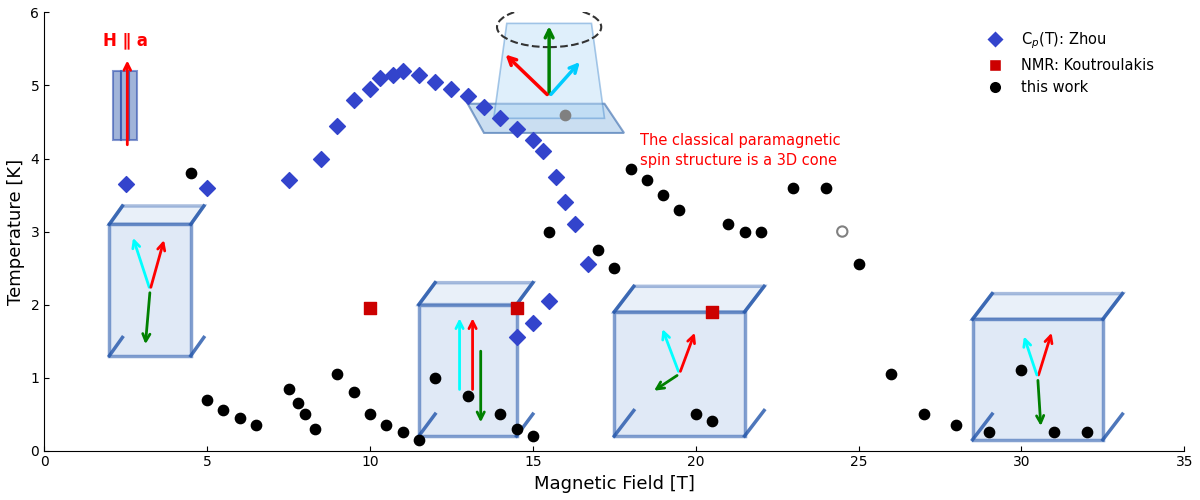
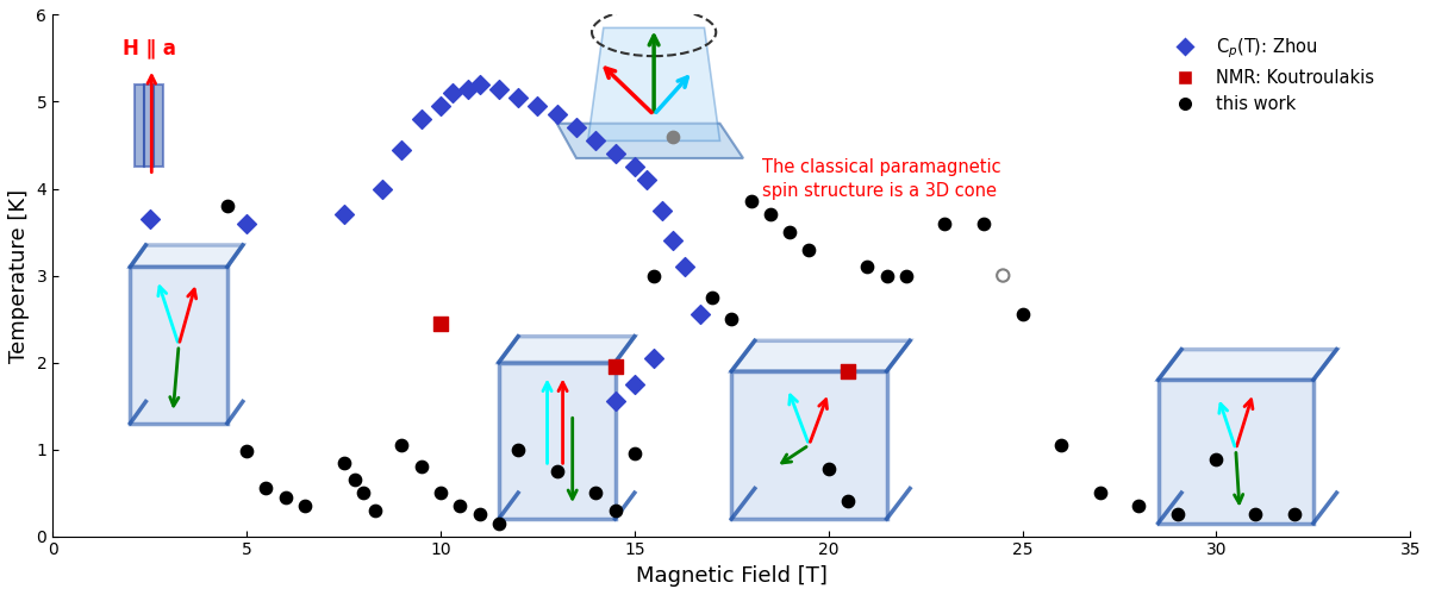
this work/5: 0.70 -> 0.98
NMR: Koutroulakis/10: 1.95 -> 2.44
this work/15: 0.20 -> 0.96
this work/20: 0.50 -> 0.78
this work/30: 1.10 -> 0.88
